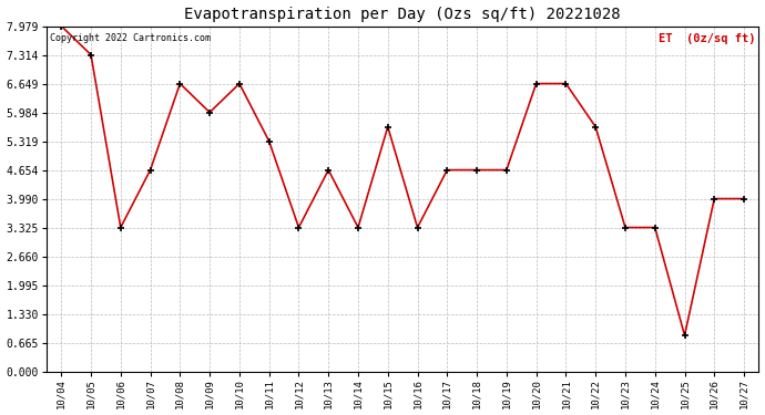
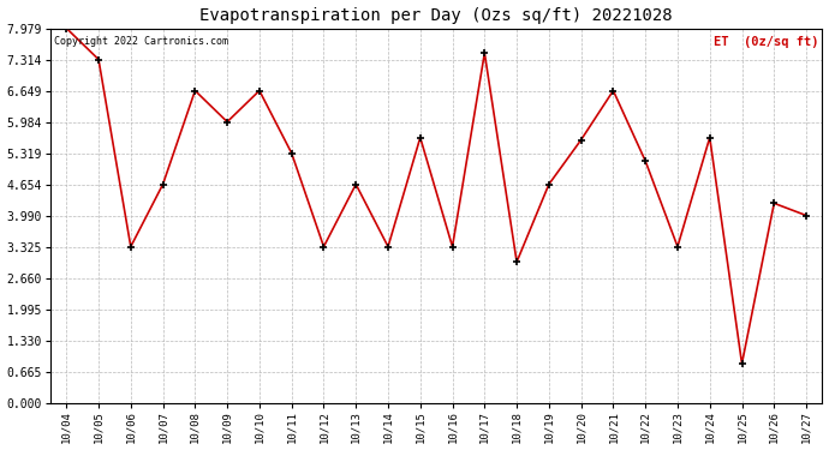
10/17: 4.65 -> 7.45
10/18: 4.65 -> 3.00
10/20: 6.65 -> 5.60
10/22: 5.65 -> 5.15
10/24: 3.33 -> 5.65
10/26: 3.99 -> 4.25
